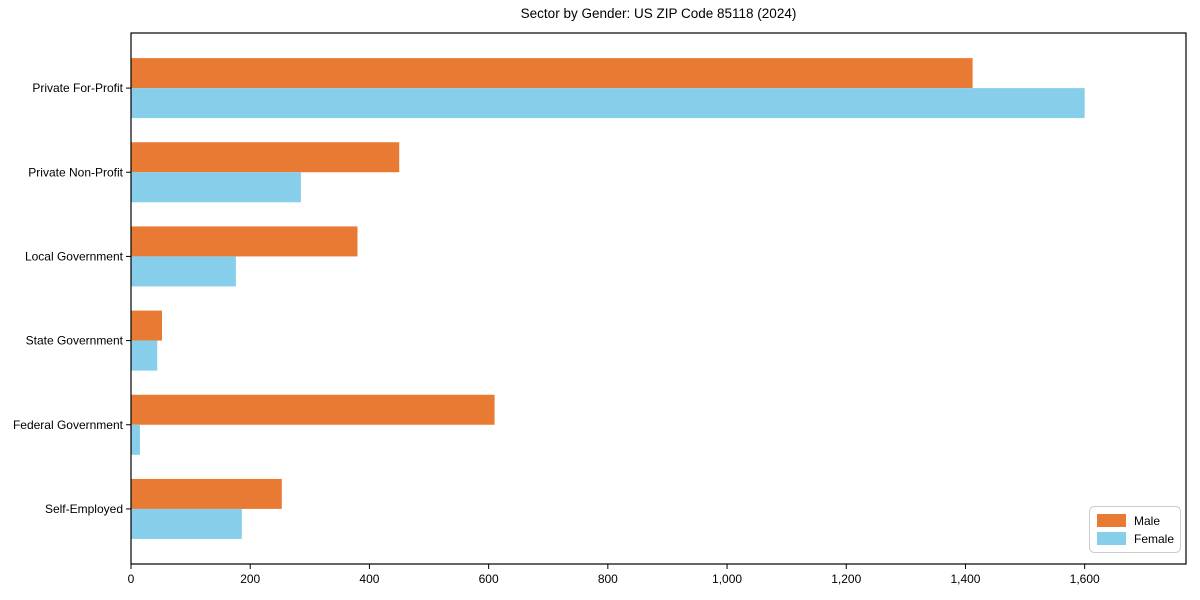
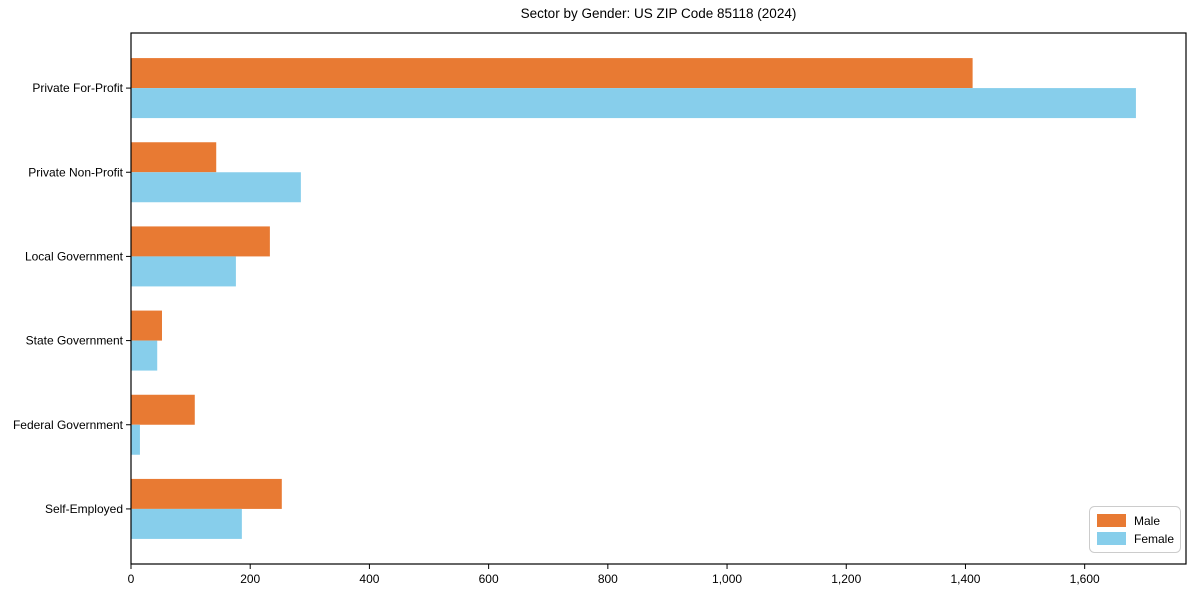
Female/Private For-Profit: 1600 -> 1690
Male/Private Non-Profit: 450 -> 140
Male/Local Government: 380 -> 230
Male/Federal Government: 610 -> 110
